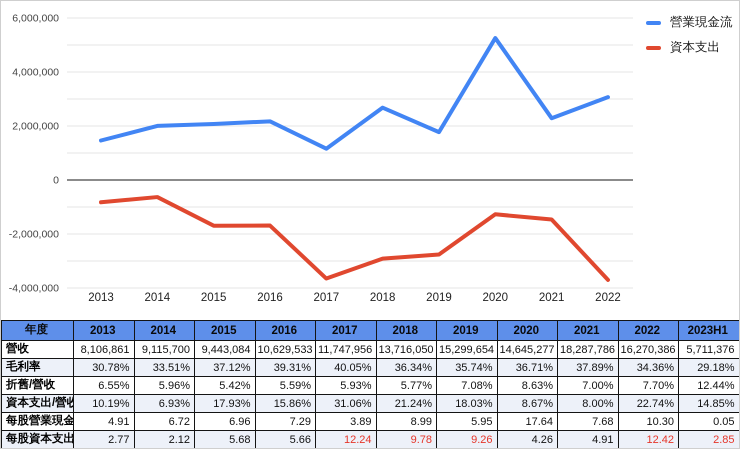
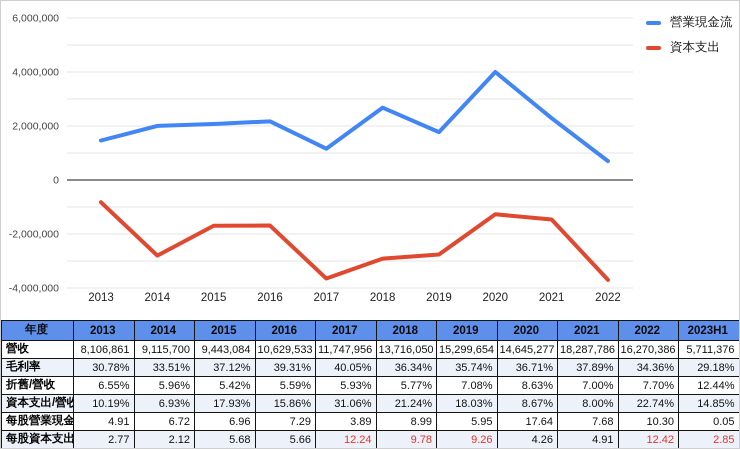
資本支出/2014: -600000 -> -2800000
營業現金流/2020: 5300000 -> 4000000
營業現金流/2022: 3100000 -> 700000
